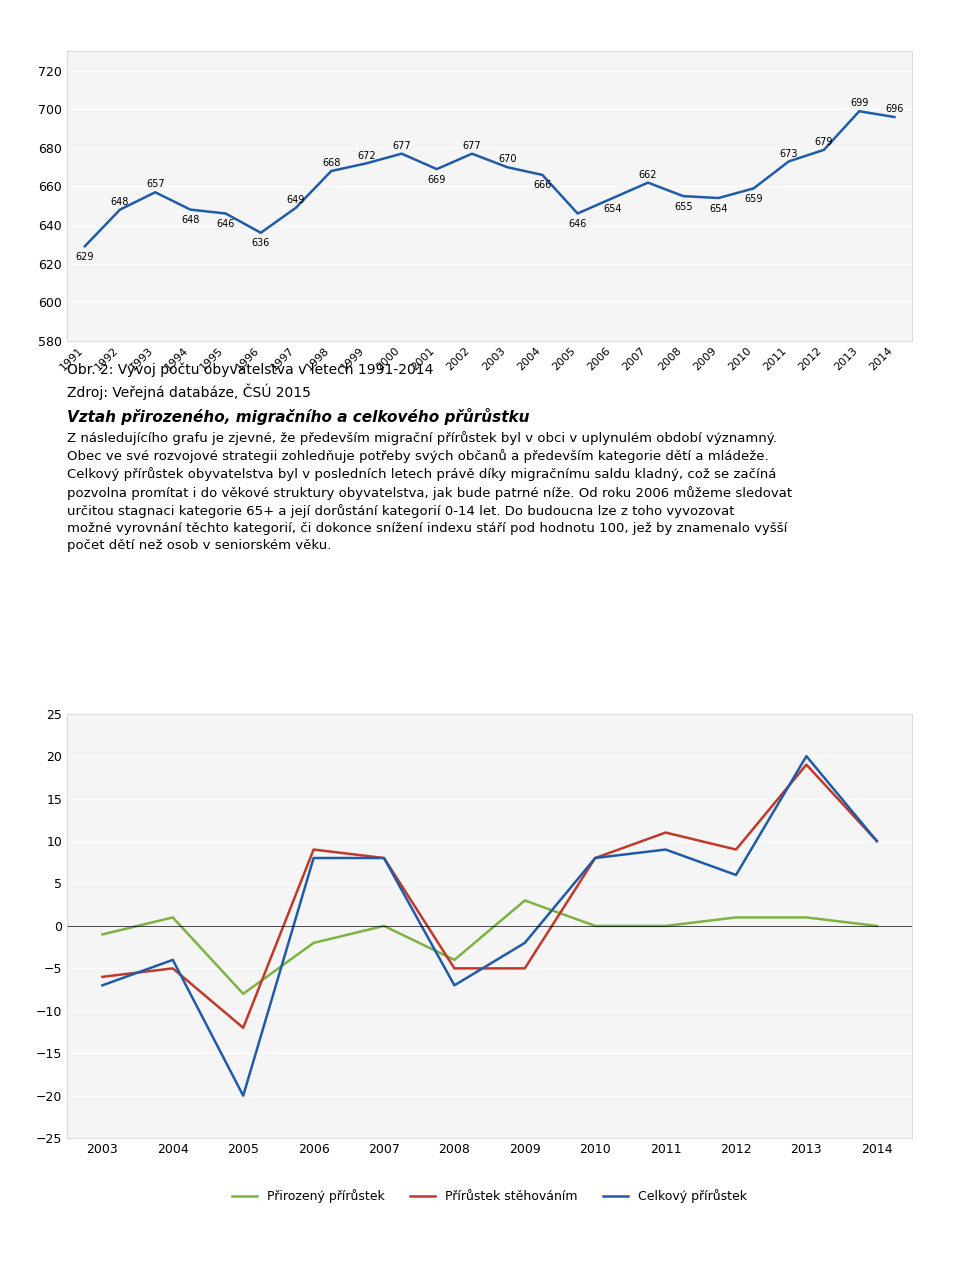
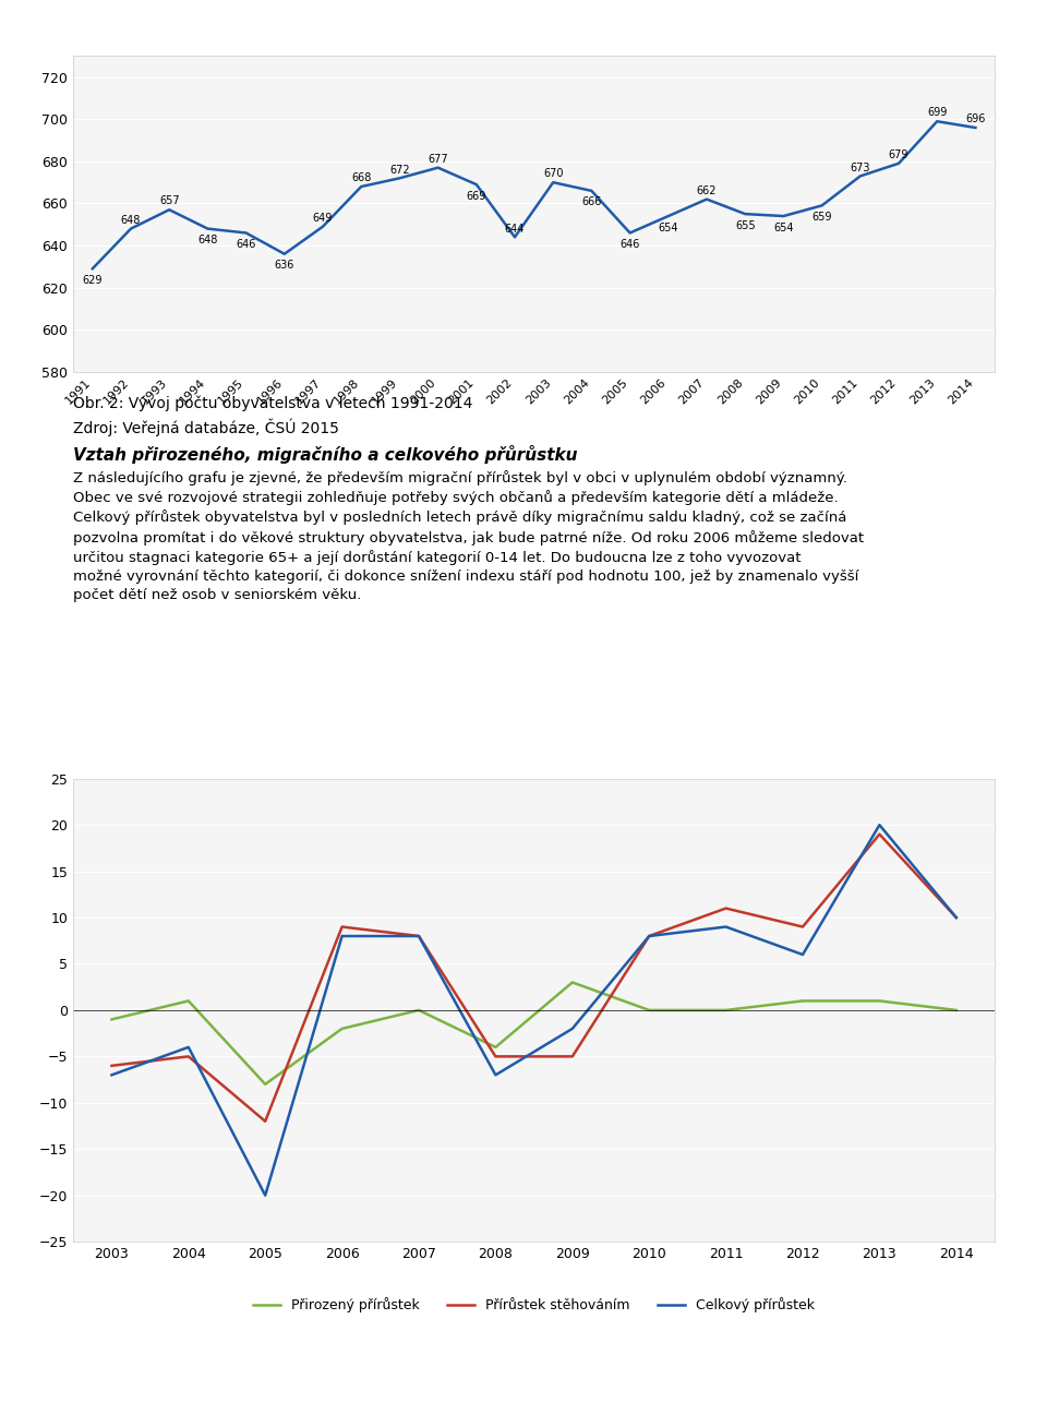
2002: 677 -> 644
